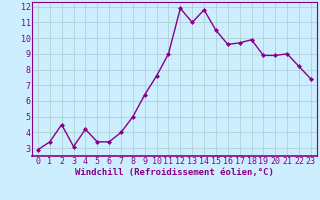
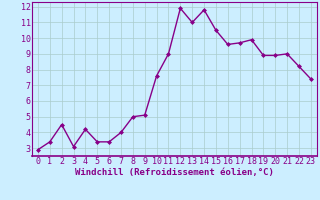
9: 6.4 -> 5.1
